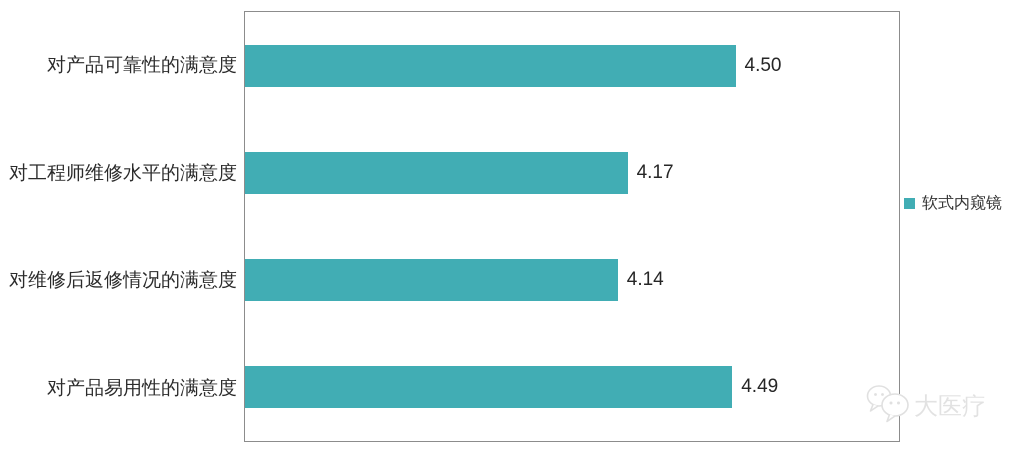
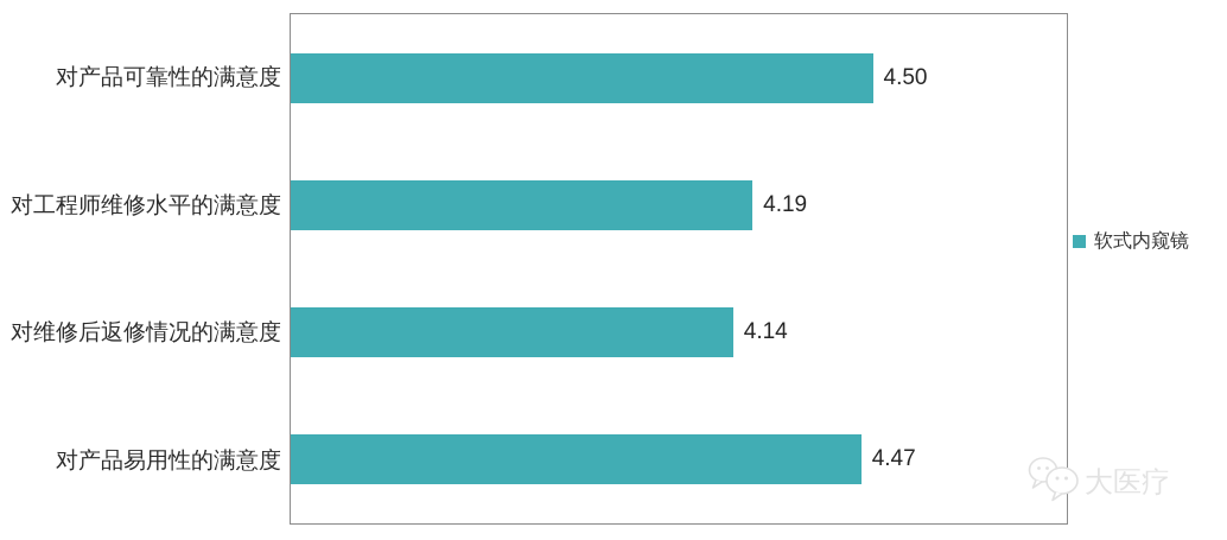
对工程师维修水平的满意度: 4.17 -> 4.19
对产品易用性的满意度: 4.49 -> 4.47
